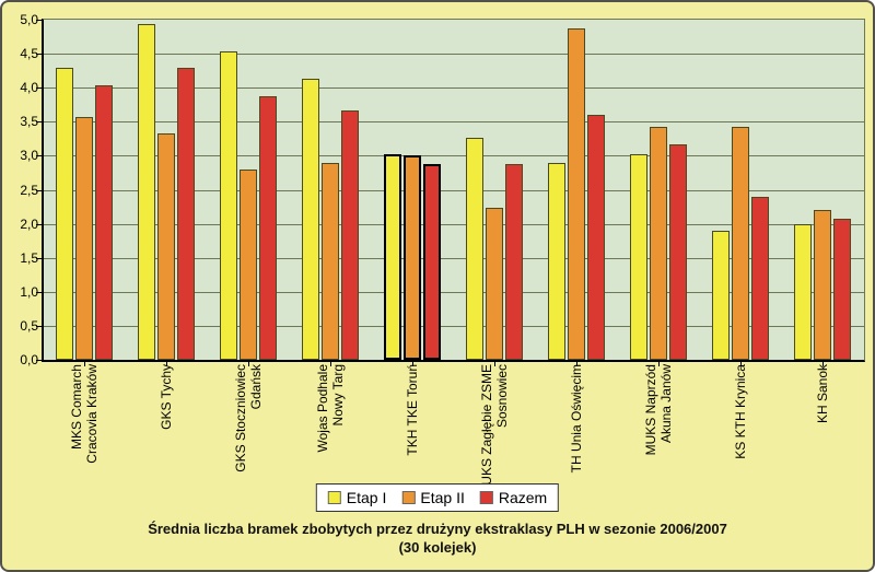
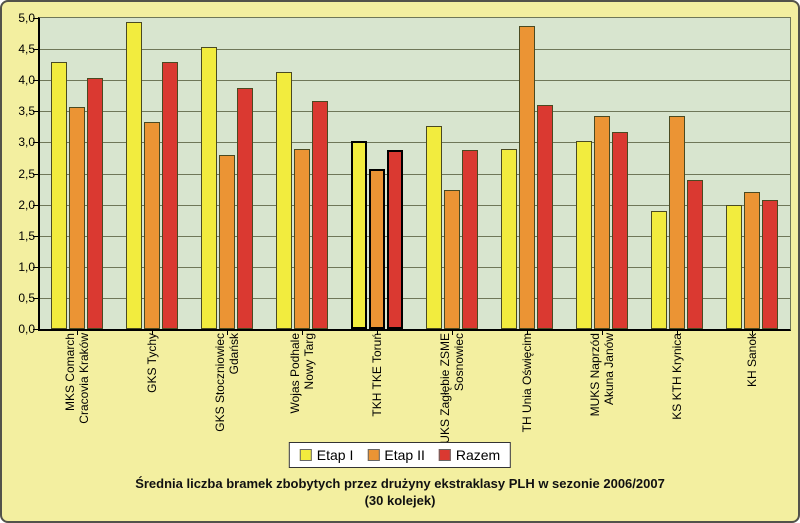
Etap II/TKH TKE Toruń: 3,0 -> 2,6
